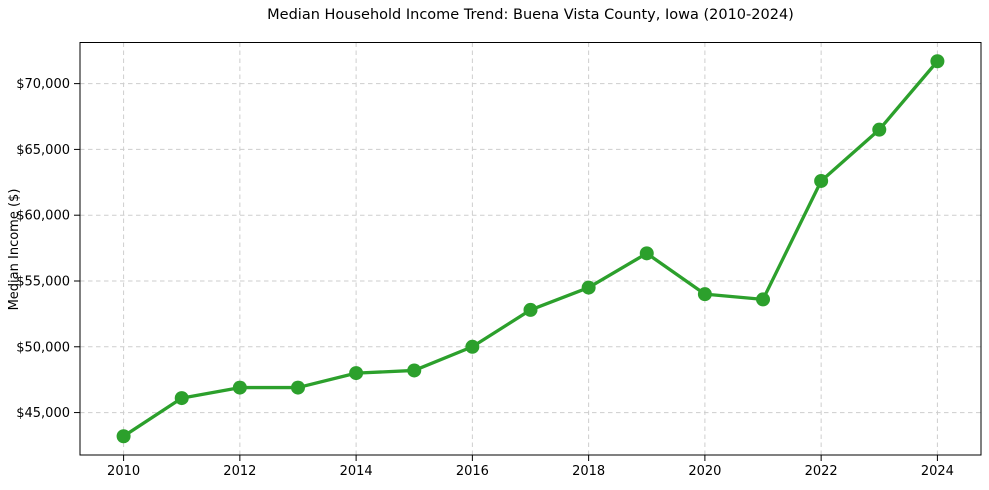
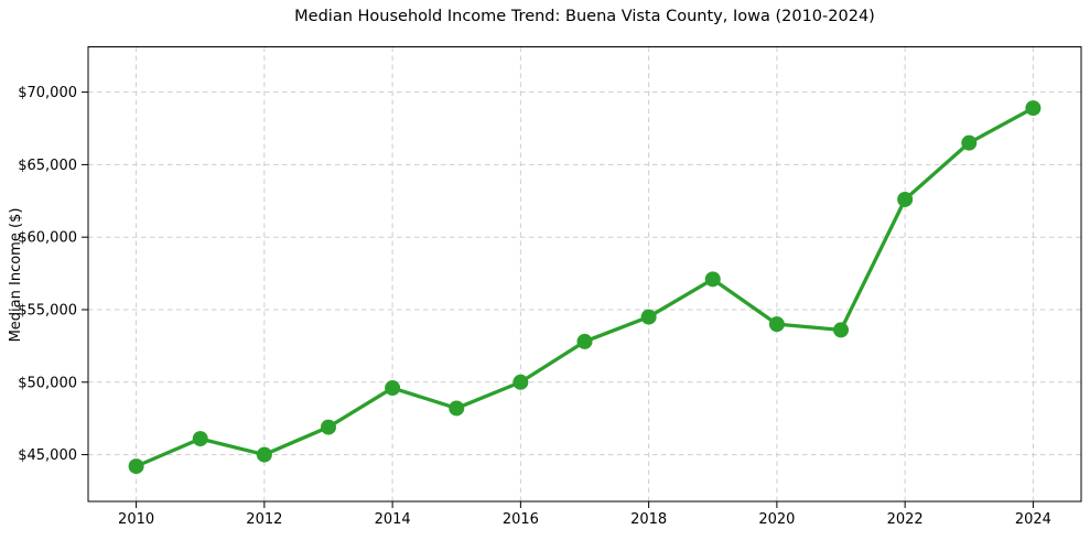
2010: $43200 -> $44200
2012: $46900 -> $45000
2014: $48000 -> $49600
2024: $71700 -> $68900
